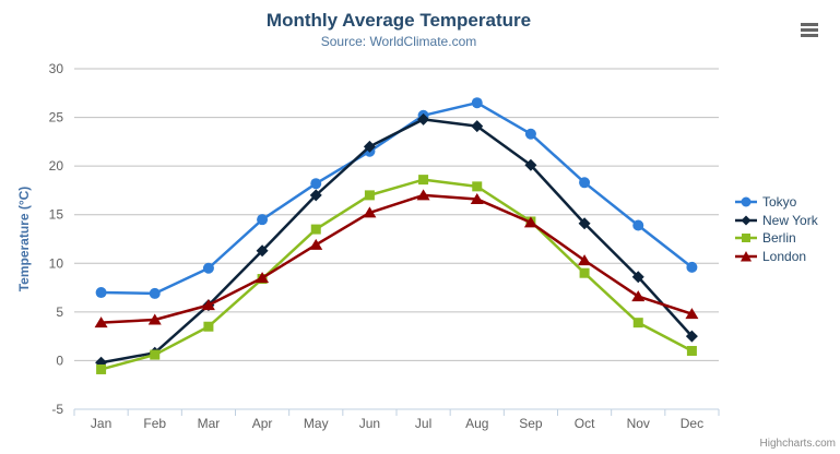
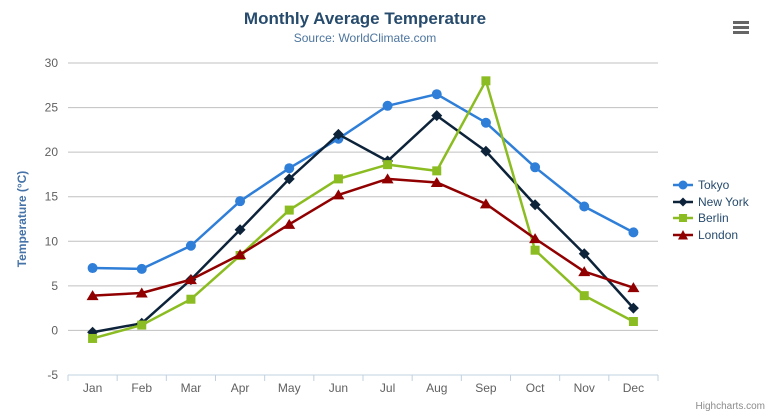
New York/Jul: 25 -> 19
Berlin/Sep: 14 -> 28
Tokyo/Dec: 10 -> 11
